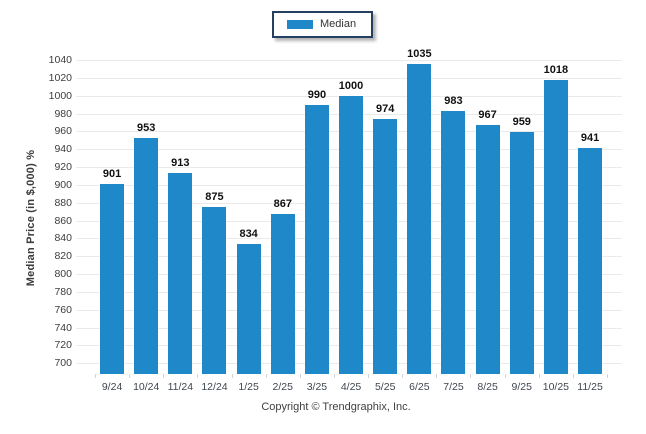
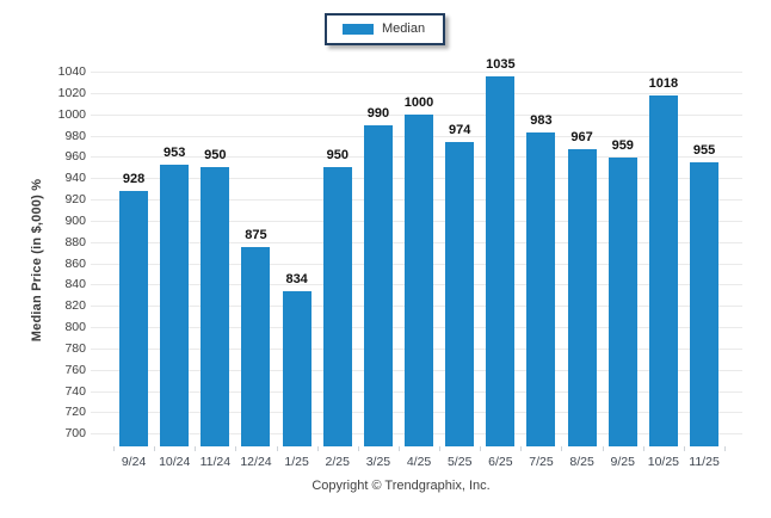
9/24: 901 -> 928
11/24: 913 -> 950
2/25: 867 -> 950
11/25: 941 -> 955
